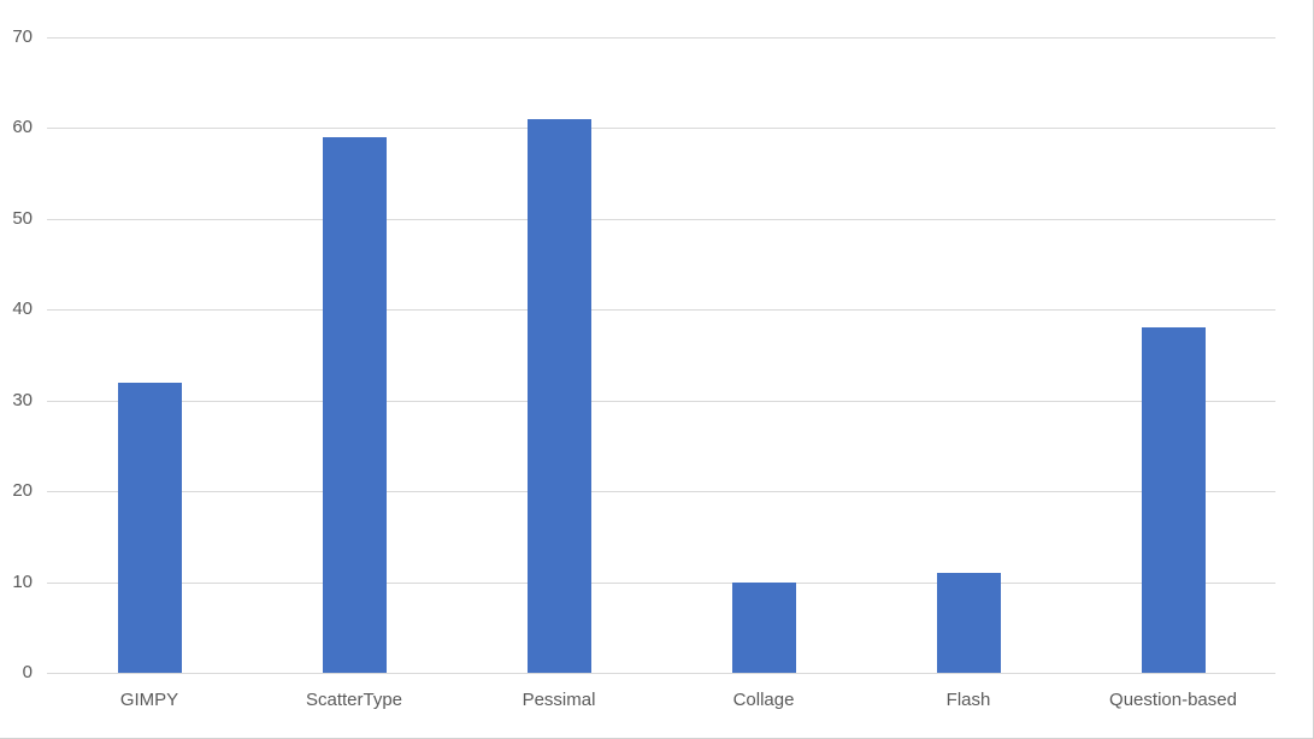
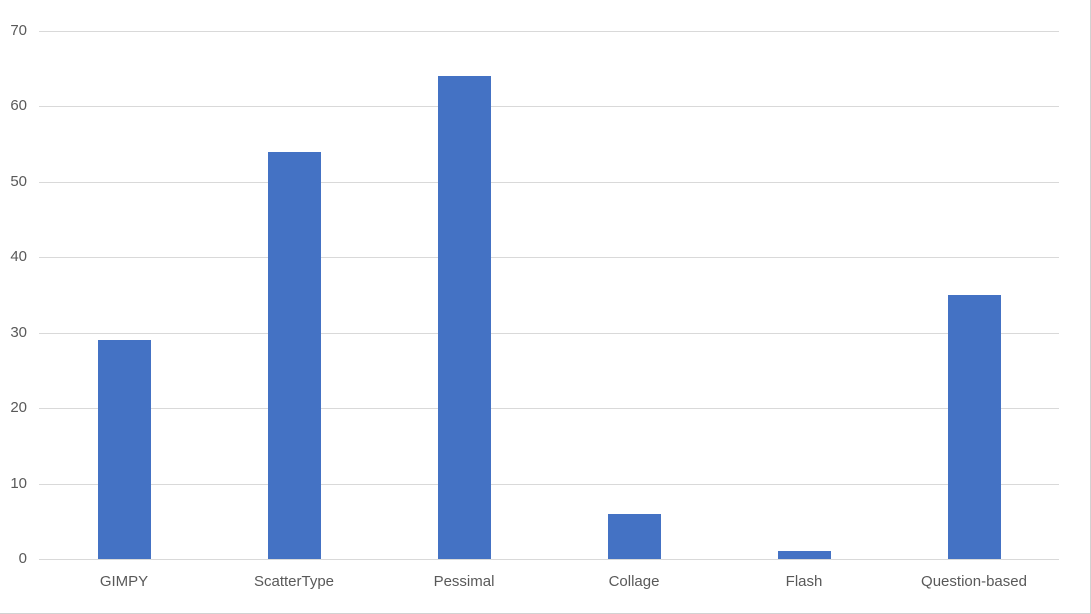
GIMPY: 32 -> 29
ScatterType: 59 -> 54
Pessimal: 61 -> 64
Collage: 10 -> 6
Flash: 11 -> 1
Question-based: 38 -> 35
